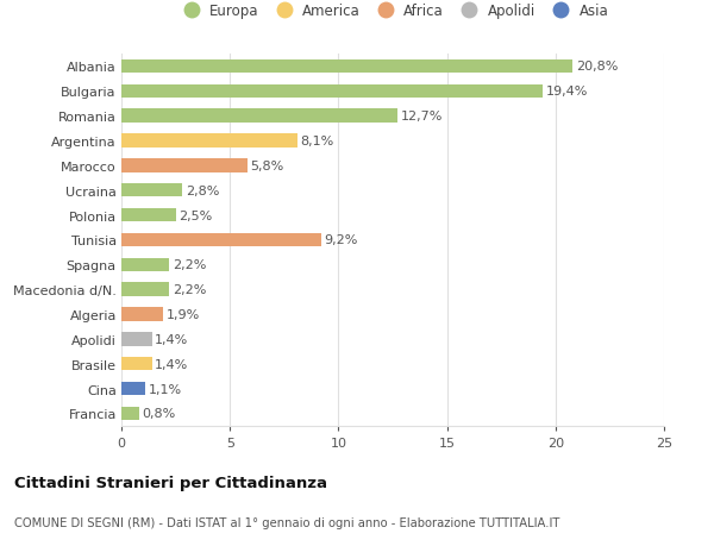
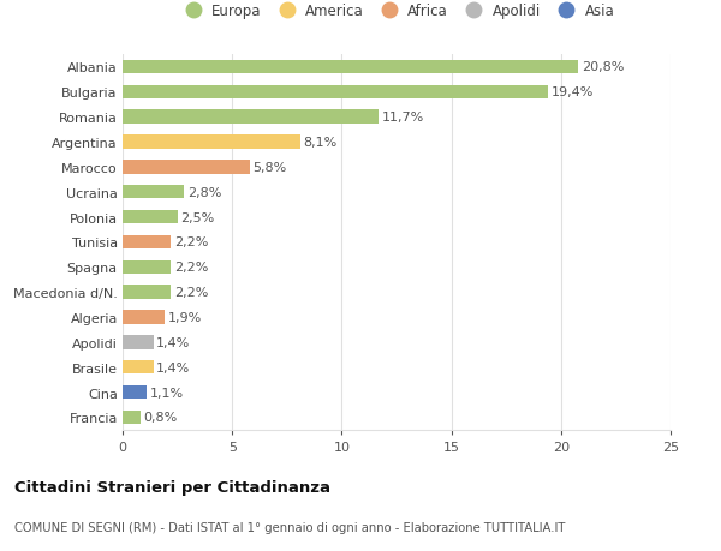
Romania: 12,7% -> 11,7%
Tunisia: 9,2% -> 2,2%
